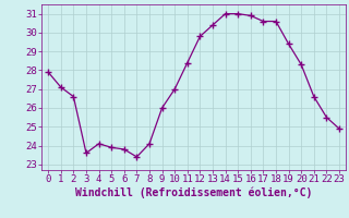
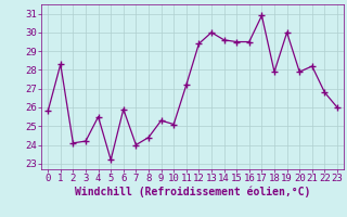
0: 27.9 -> 25.8
1: 27.1 -> 28.3
2: 26.6 -> 24.1
3: 23.6 -> 24.2
4: 24.1 -> 25.5
5: 23.9 -> 23.2
6: 23.8 -> 25.9
7: 23.4 -> 24.0
8: 24.1 -> 24.4
9: 26.0 -> 25.3
10: 27.0 -> 25.1
11: 28.4 -> 27.2
12: 29.8 -> 29.4
13: 30.4 -> 30.0
14: 31.0 -> 29.6
15: 31.0 -> 29.5
16: 30.9 -> 29.5
17: 30.6 -> 30.9
18: 30.6 -> 27.9
19: 29.4 -> 30.0
20: 28.3 -> 27.9
21: 26.6 -> 28.2
22: 25.5 -> 26.8
23: 24.9 -> 26.0
